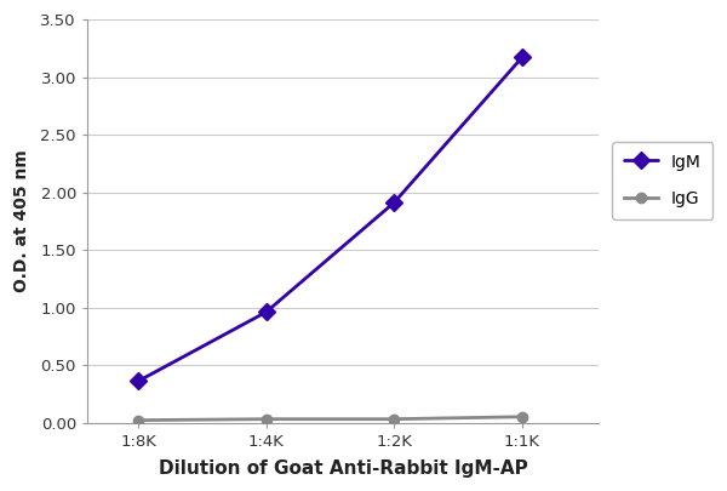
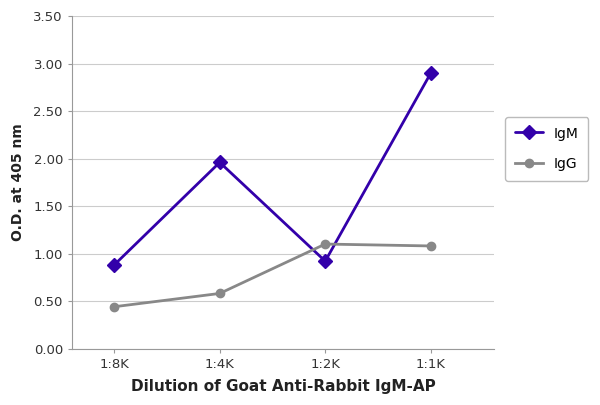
IgM/1:8K: 0.36 -> 0.88
IgG/1:8K: 0.02 -> 0.44
IgM/1:4K: 0.96 -> 1.96
IgG/1:4K: 0.03 -> 0.58
IgM/1:2K: 1.91 -> 0.92
IgG/1:2K: 0.03 -> 1.10
IgM/1:1K: 3.17 -> 2.90
IgG/1:1K: 0.05 -> 1.08
